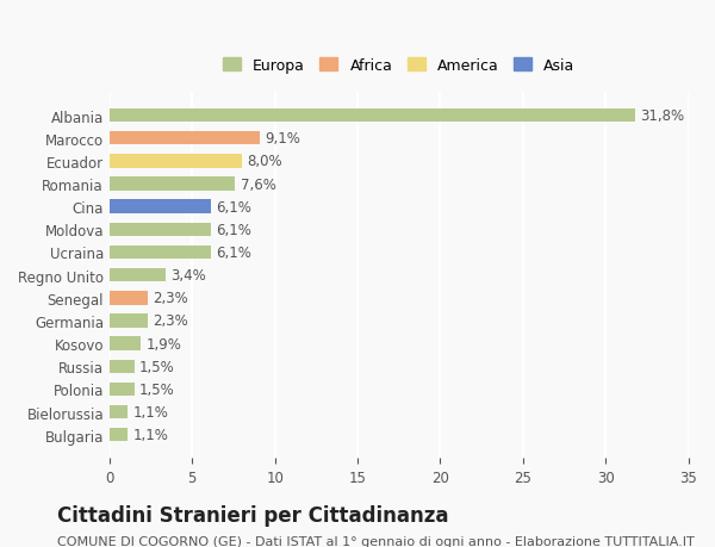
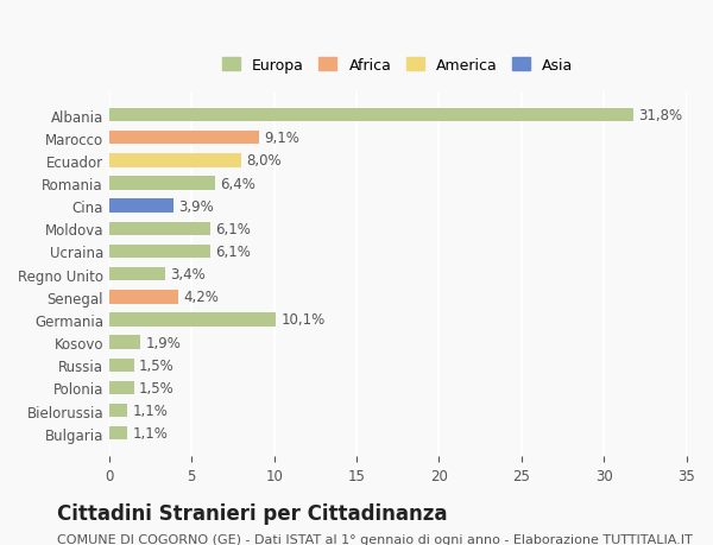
Romania: 7,6% -> 6,4%
Cina: 6,1% -> 3,9%
Senegal: 2,3% -> 4,2%
Germania: 2,3% -> 10,1%
